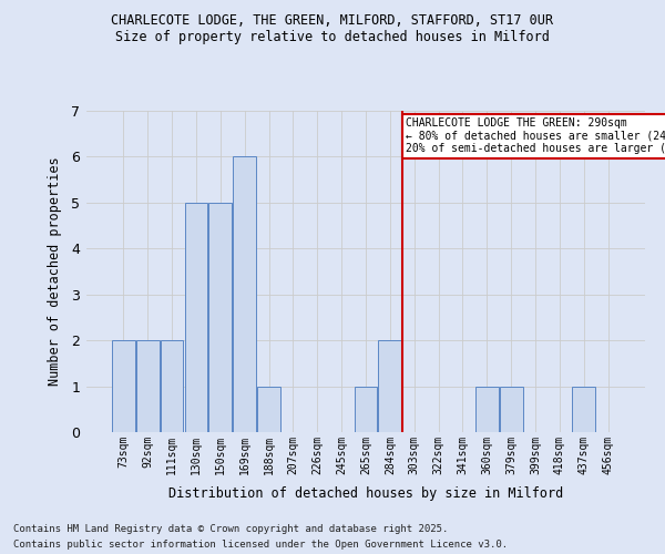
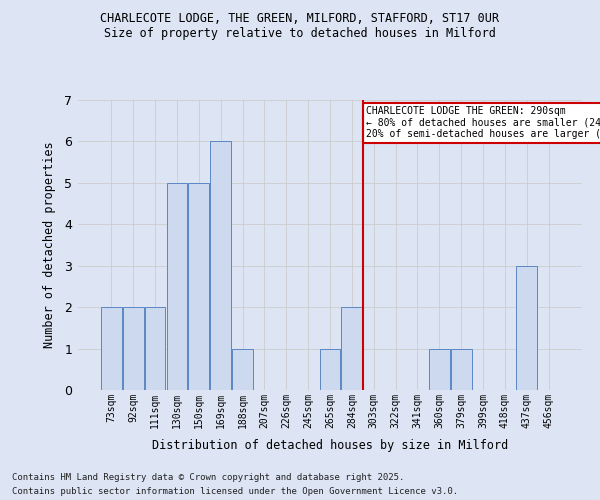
437sqm: 1 -> 3
